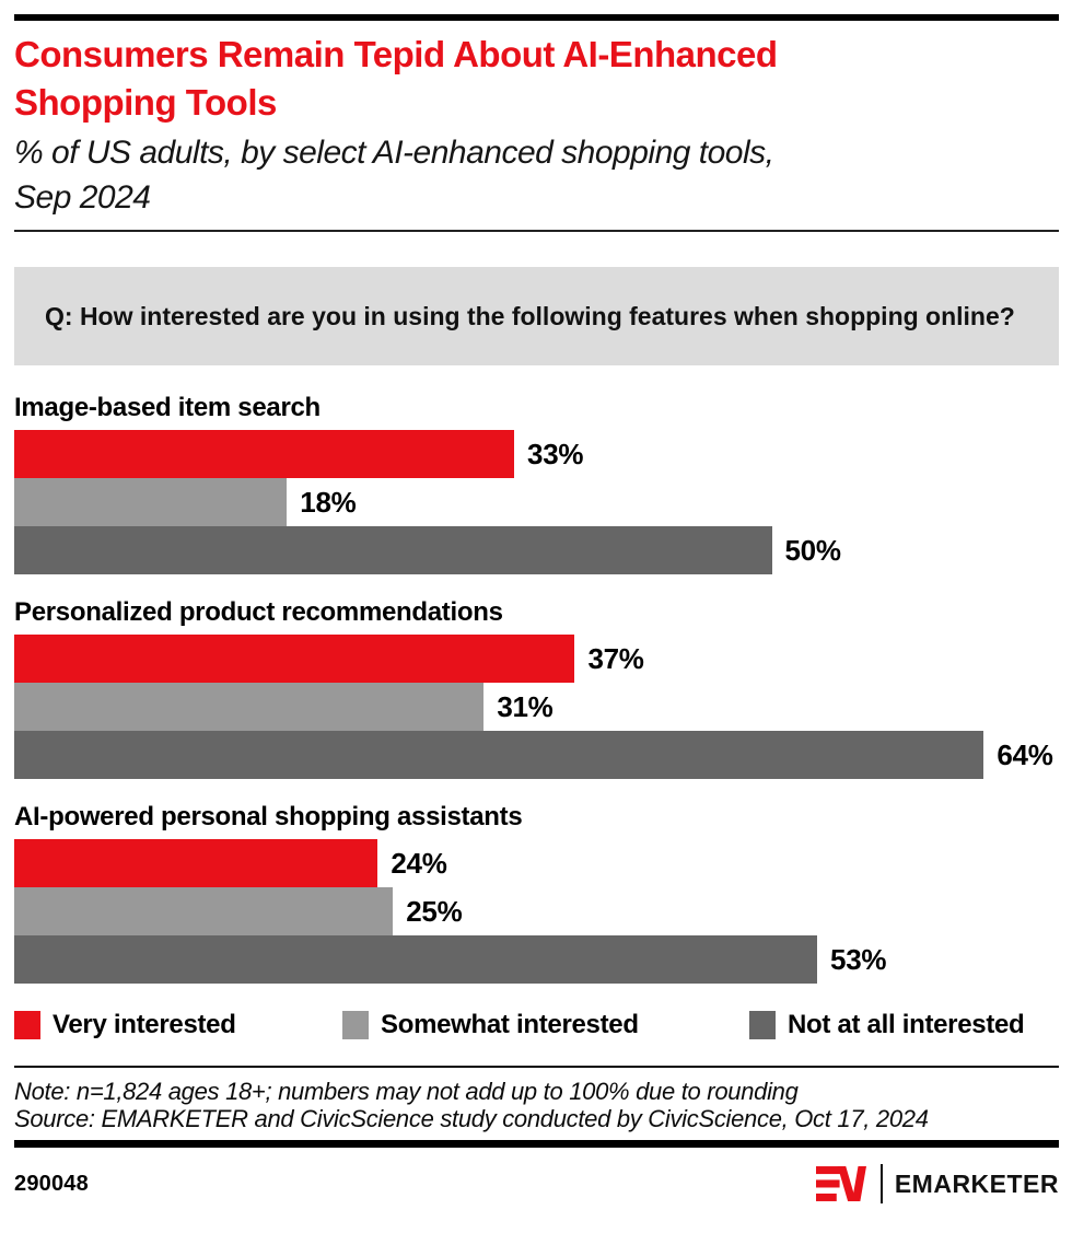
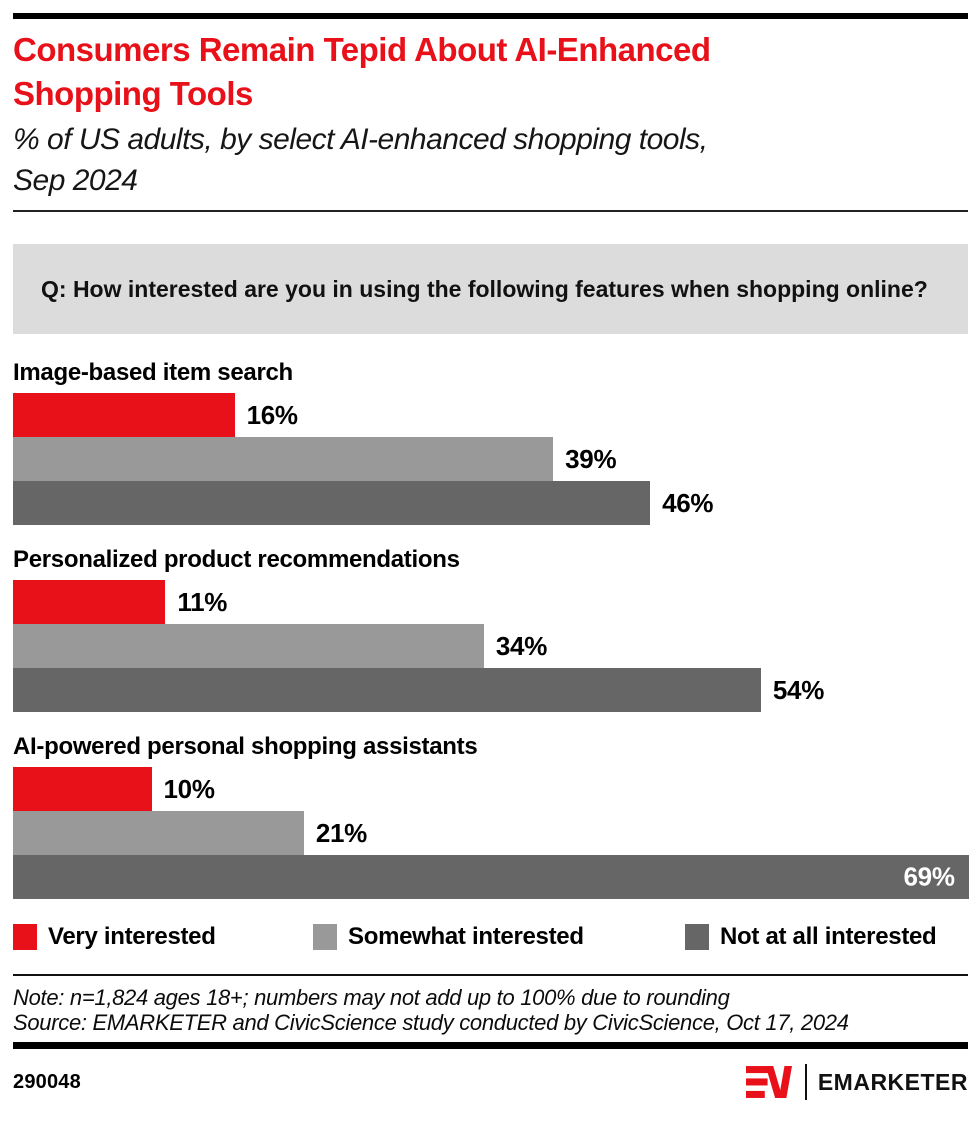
Very interested/Image-based item search: 33% -> 16%
Somewhat interested/Image-based item search: 18% -> 39%
Not at all interested/Image-based item search: 50% -> 46%
Very interested/Personalized product recommendations: 37% -> 11%
Somewhat interested/Personalized product recommendations: 31% -> 34%
Not at all interested/Personalized product recommendations: 64% -> 54%
Very interested/AI-powered personal shopping assistants: 24% -> 10%
Somewhat interested/AI-powered personal shopping assistants: 25% -> 21%
Not at all interested/AI-powered personal shopping assistants: 53% -> 69%
